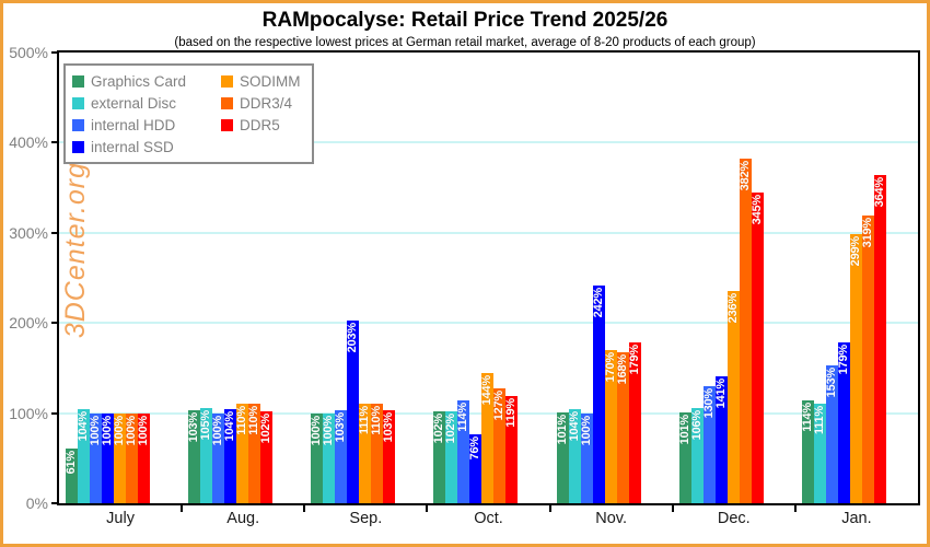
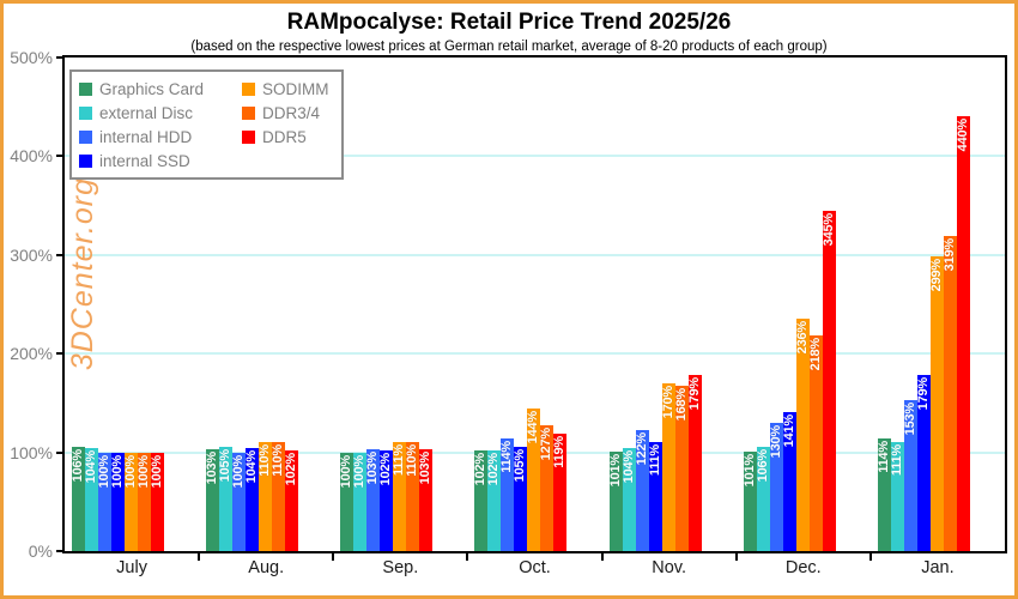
Graphics Card/July: 61% -> 106%
internal SSD/Sep.: 203% -> 102%
internal SSD/Oct.: 76% -> 105%
internal HDD/Nov.: 100% -> 122%
internal SSD/Nov.: 242% -> 111%
DDR3/4/Dec.: 382% -> 218%
DDR5/Jan.: 364% -> 440%
